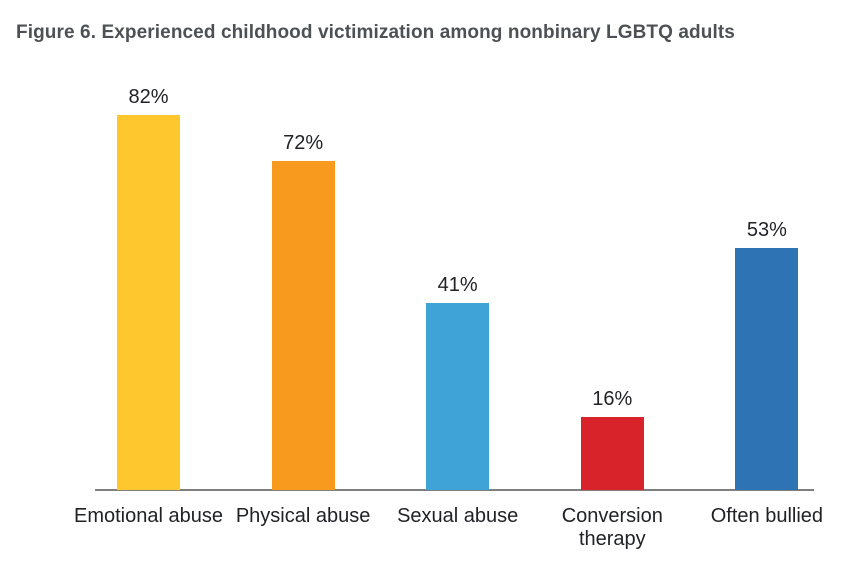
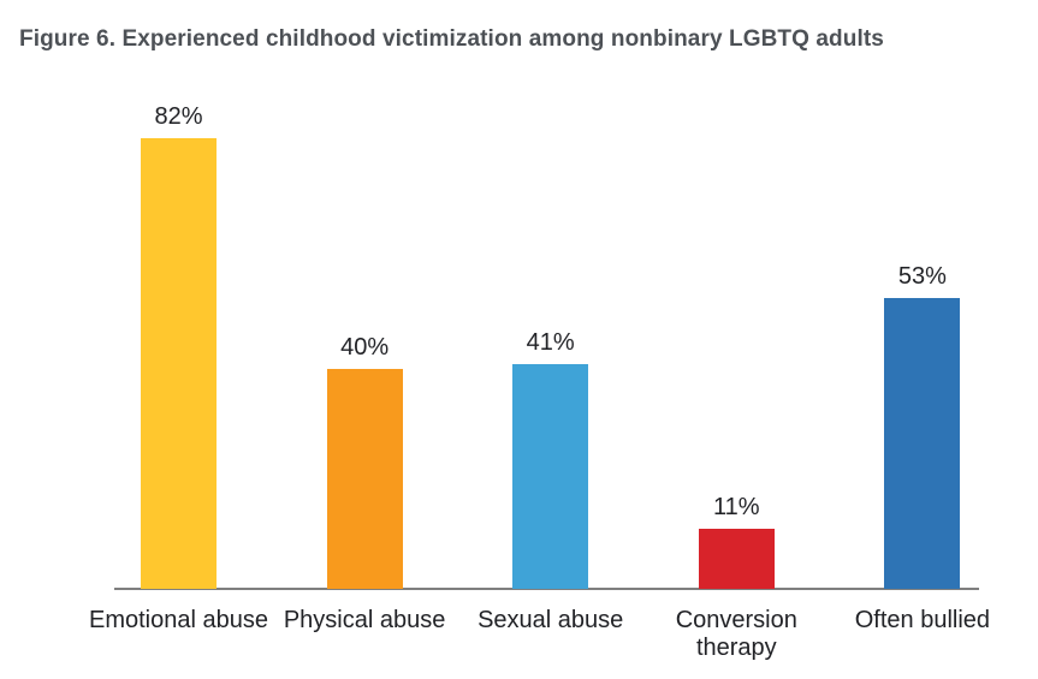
Physical abuse: 72% -> 40%
Conversion therapy: 16% -> 11%
